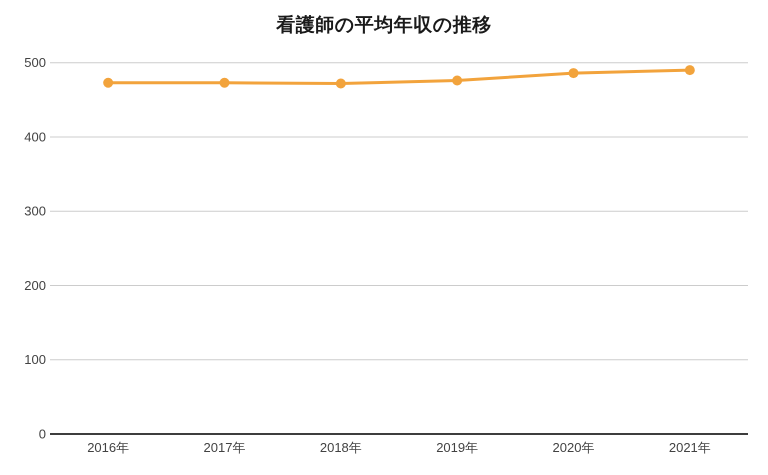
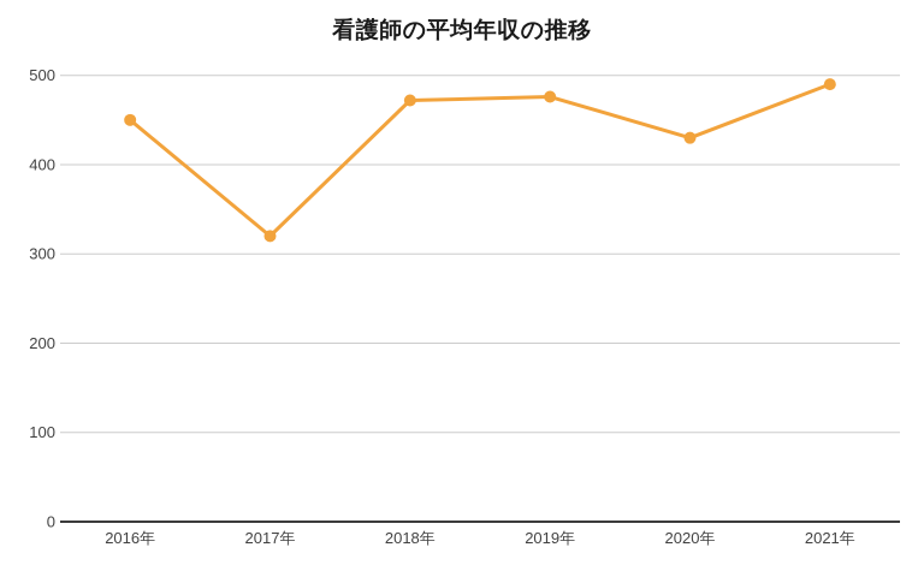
2016年: 470 -> 450
2017年: 470 -> 320
2020年: 490 -> 430
